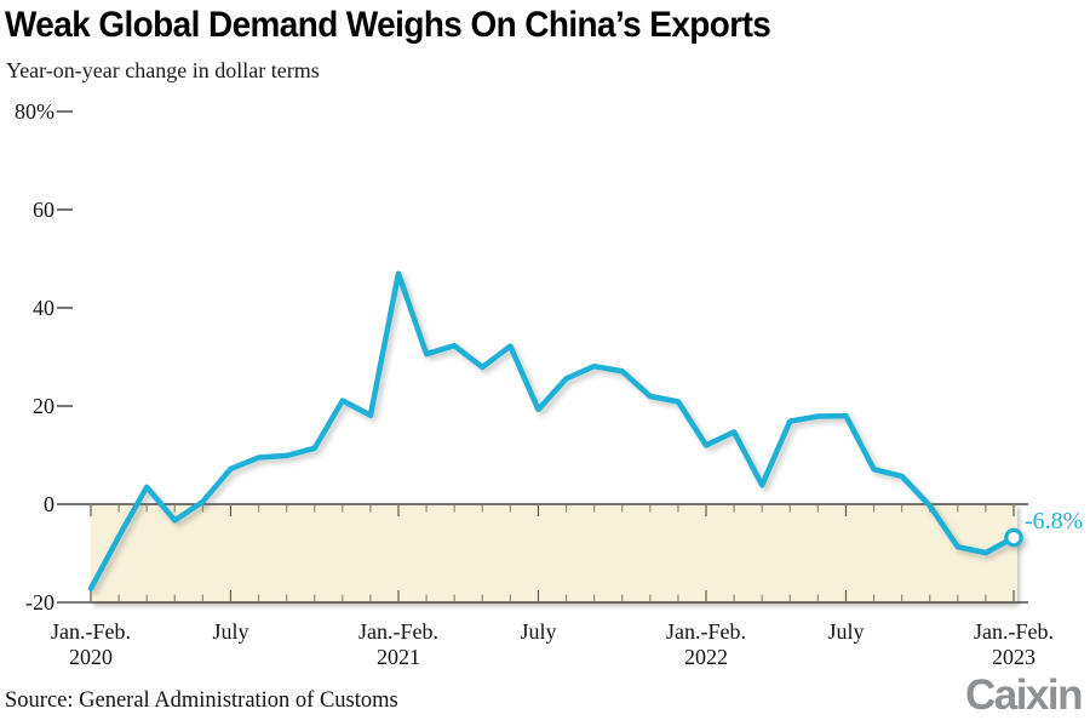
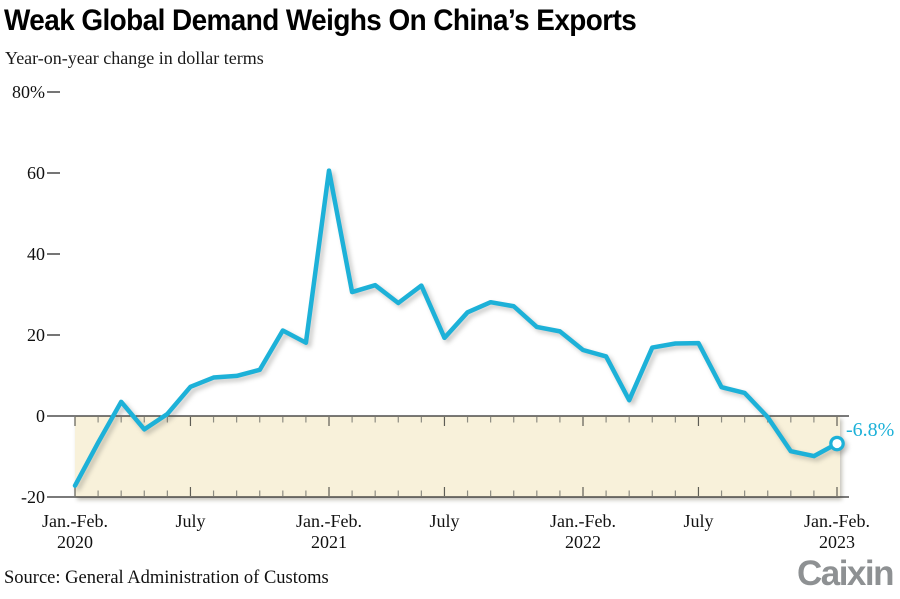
Jan.-Feb. 2021: 47% -> 61%
Jan.-Feb. 2022: 12% -> 16%
